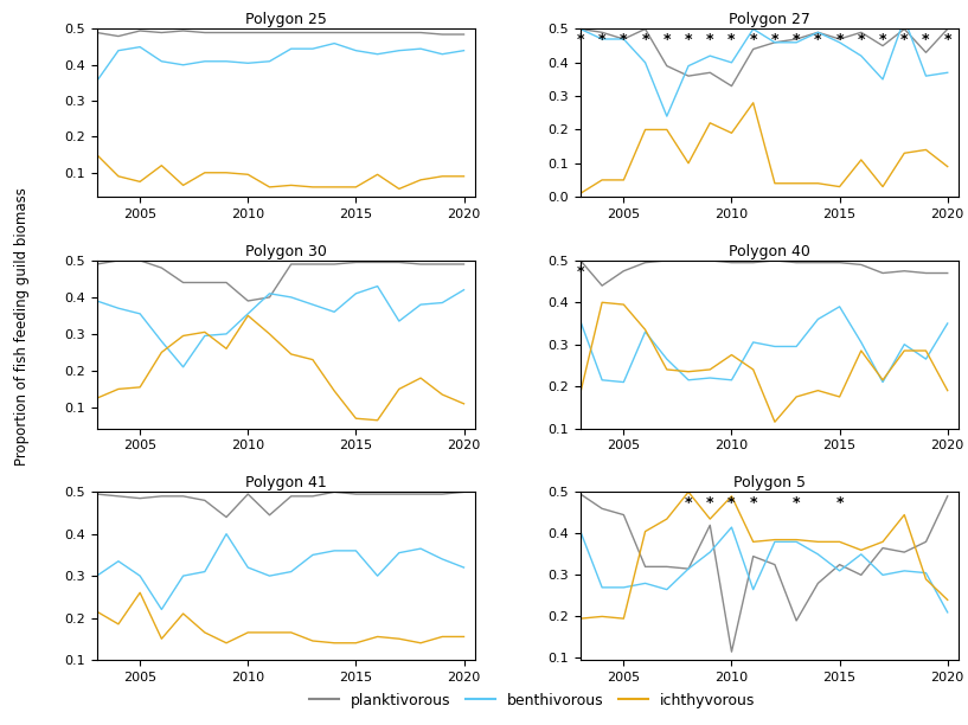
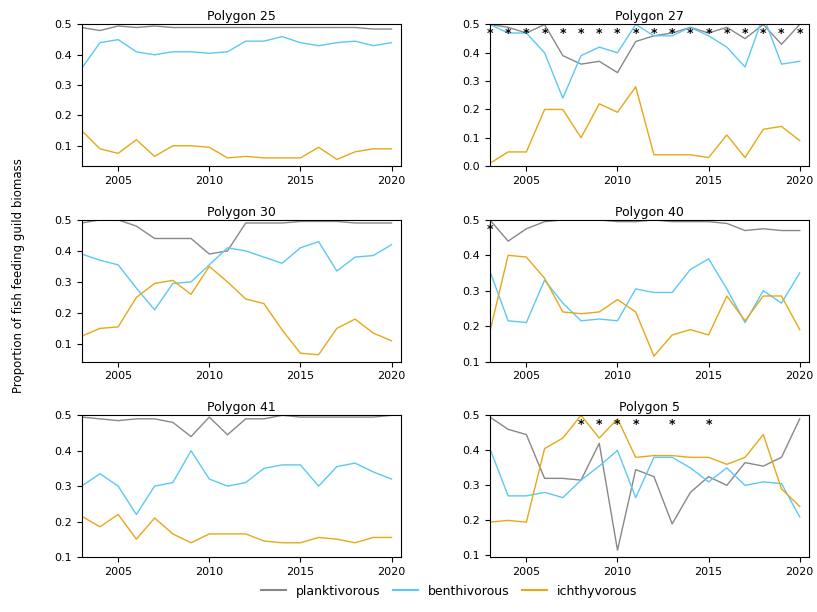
Polygon 41/ichthyvorous/2005: 0.260 -> 0.220
Polygon 5/benthivorous/2010: 0.415 -> 0.400
